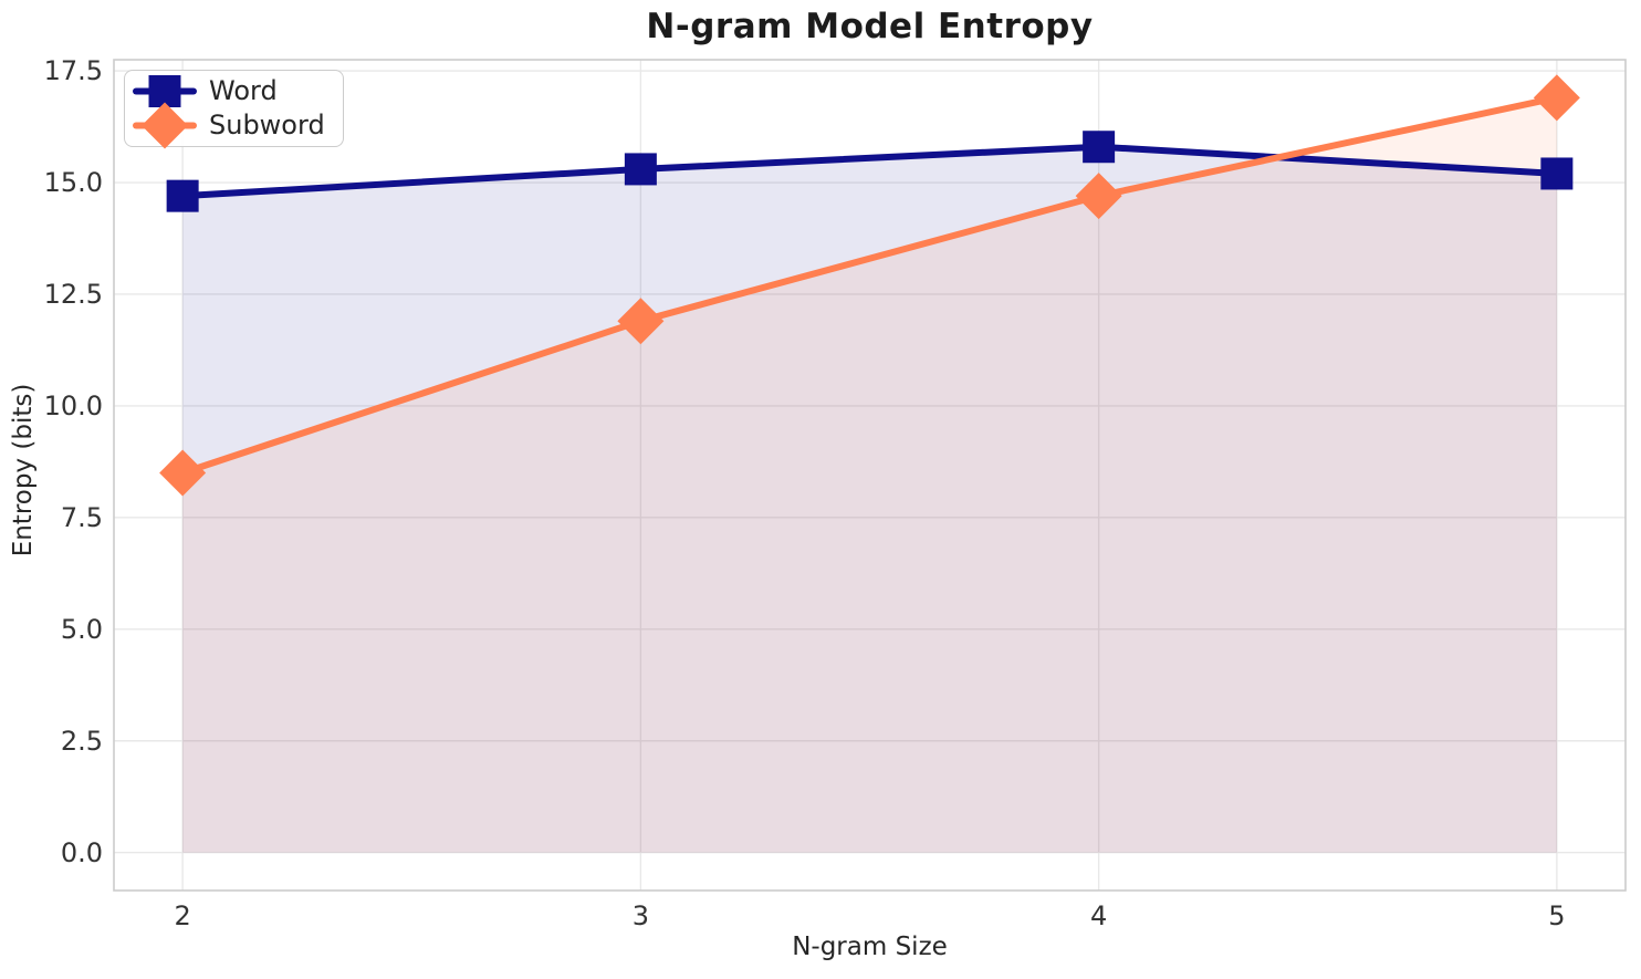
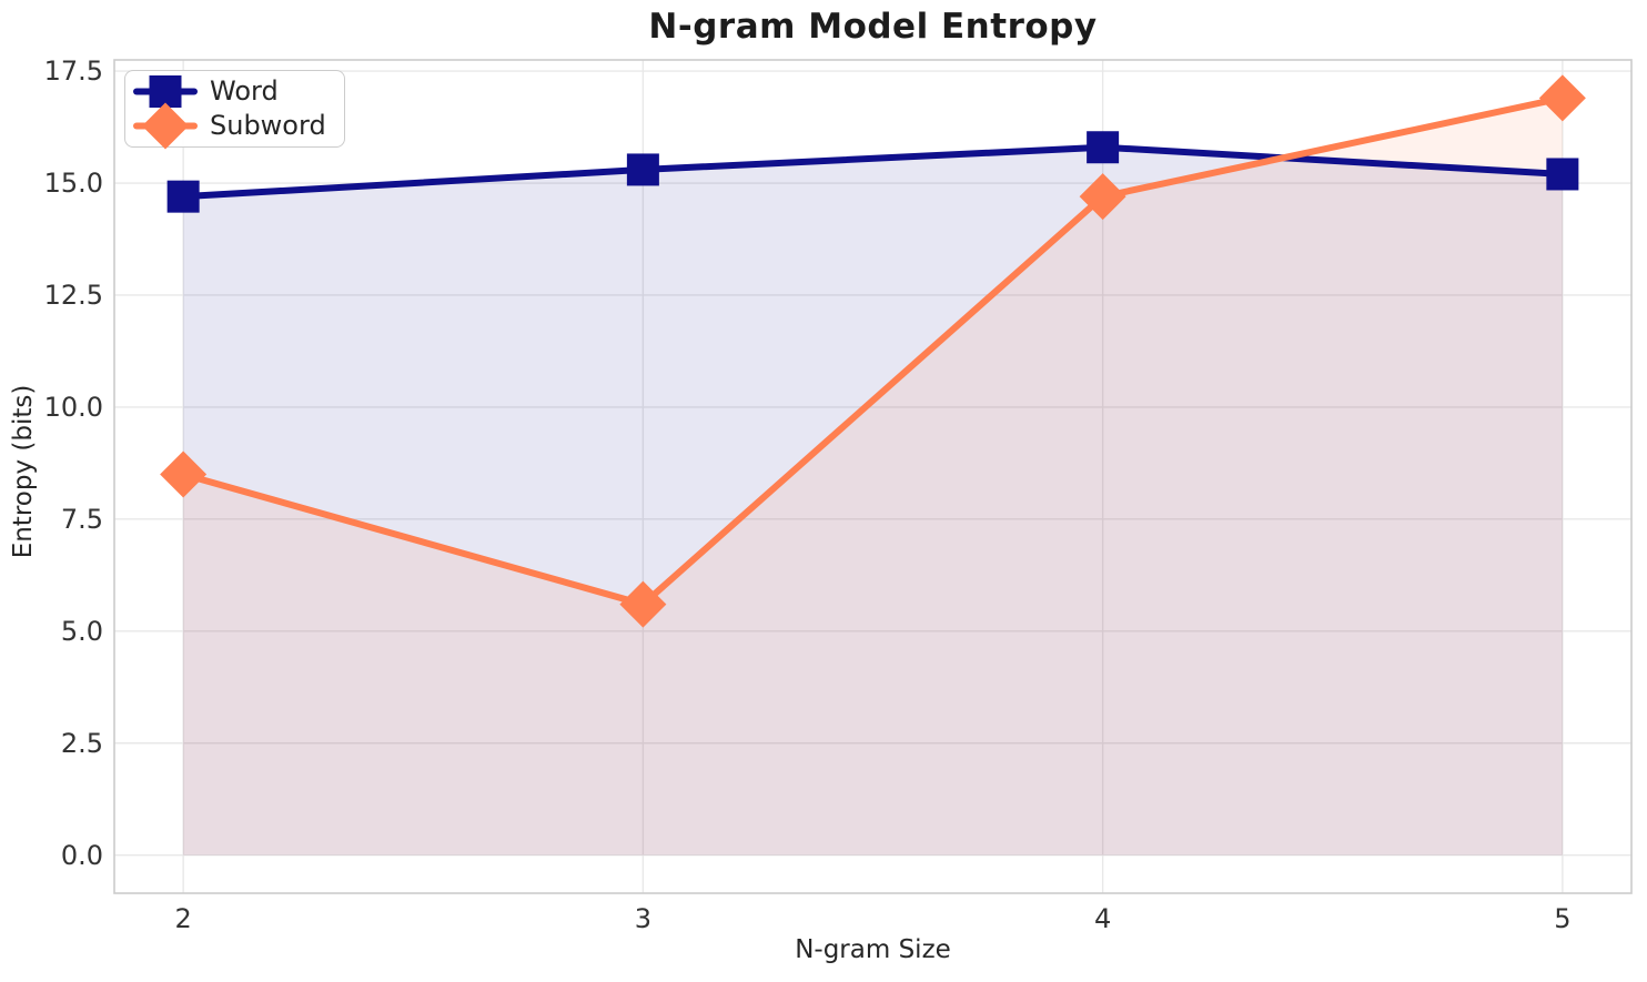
Subword/3: 11.9 -> 5.6
